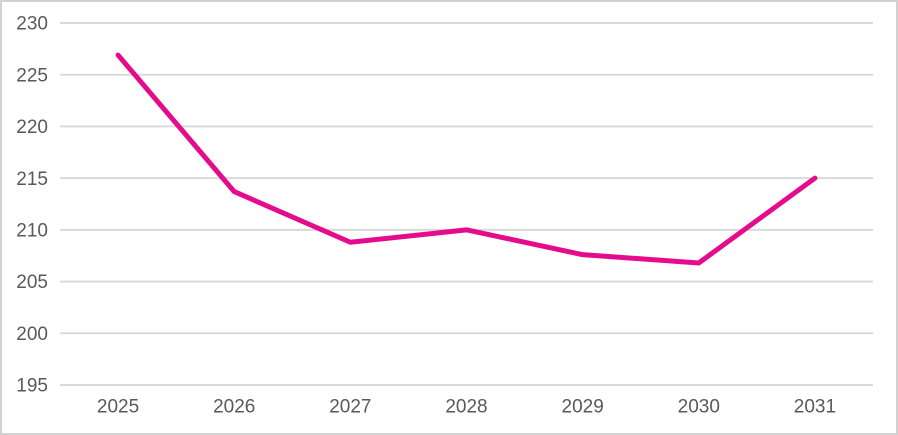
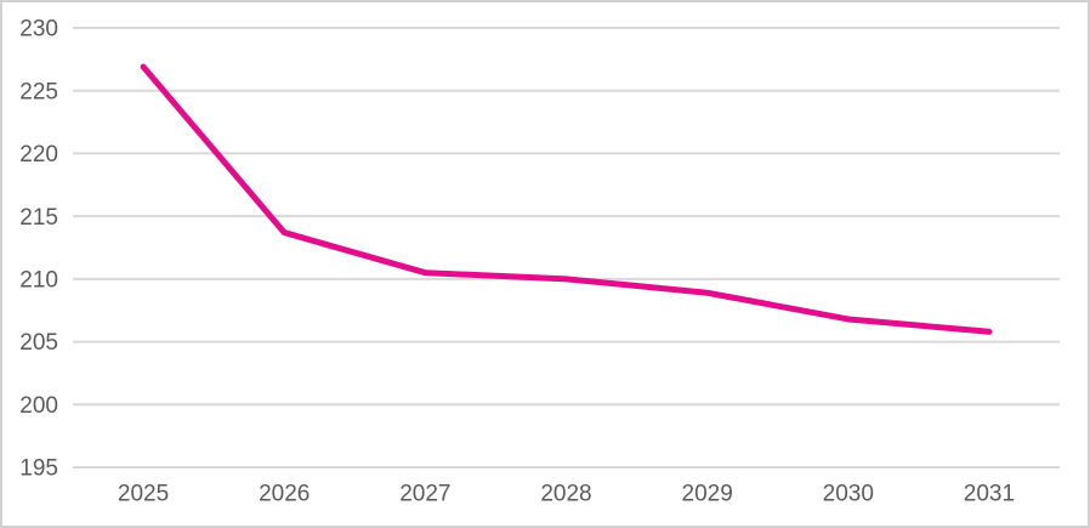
2027: 208.8 -> 210.5
2029: 207.6 -> 208.9
2031: 215.0 -> 205.8
